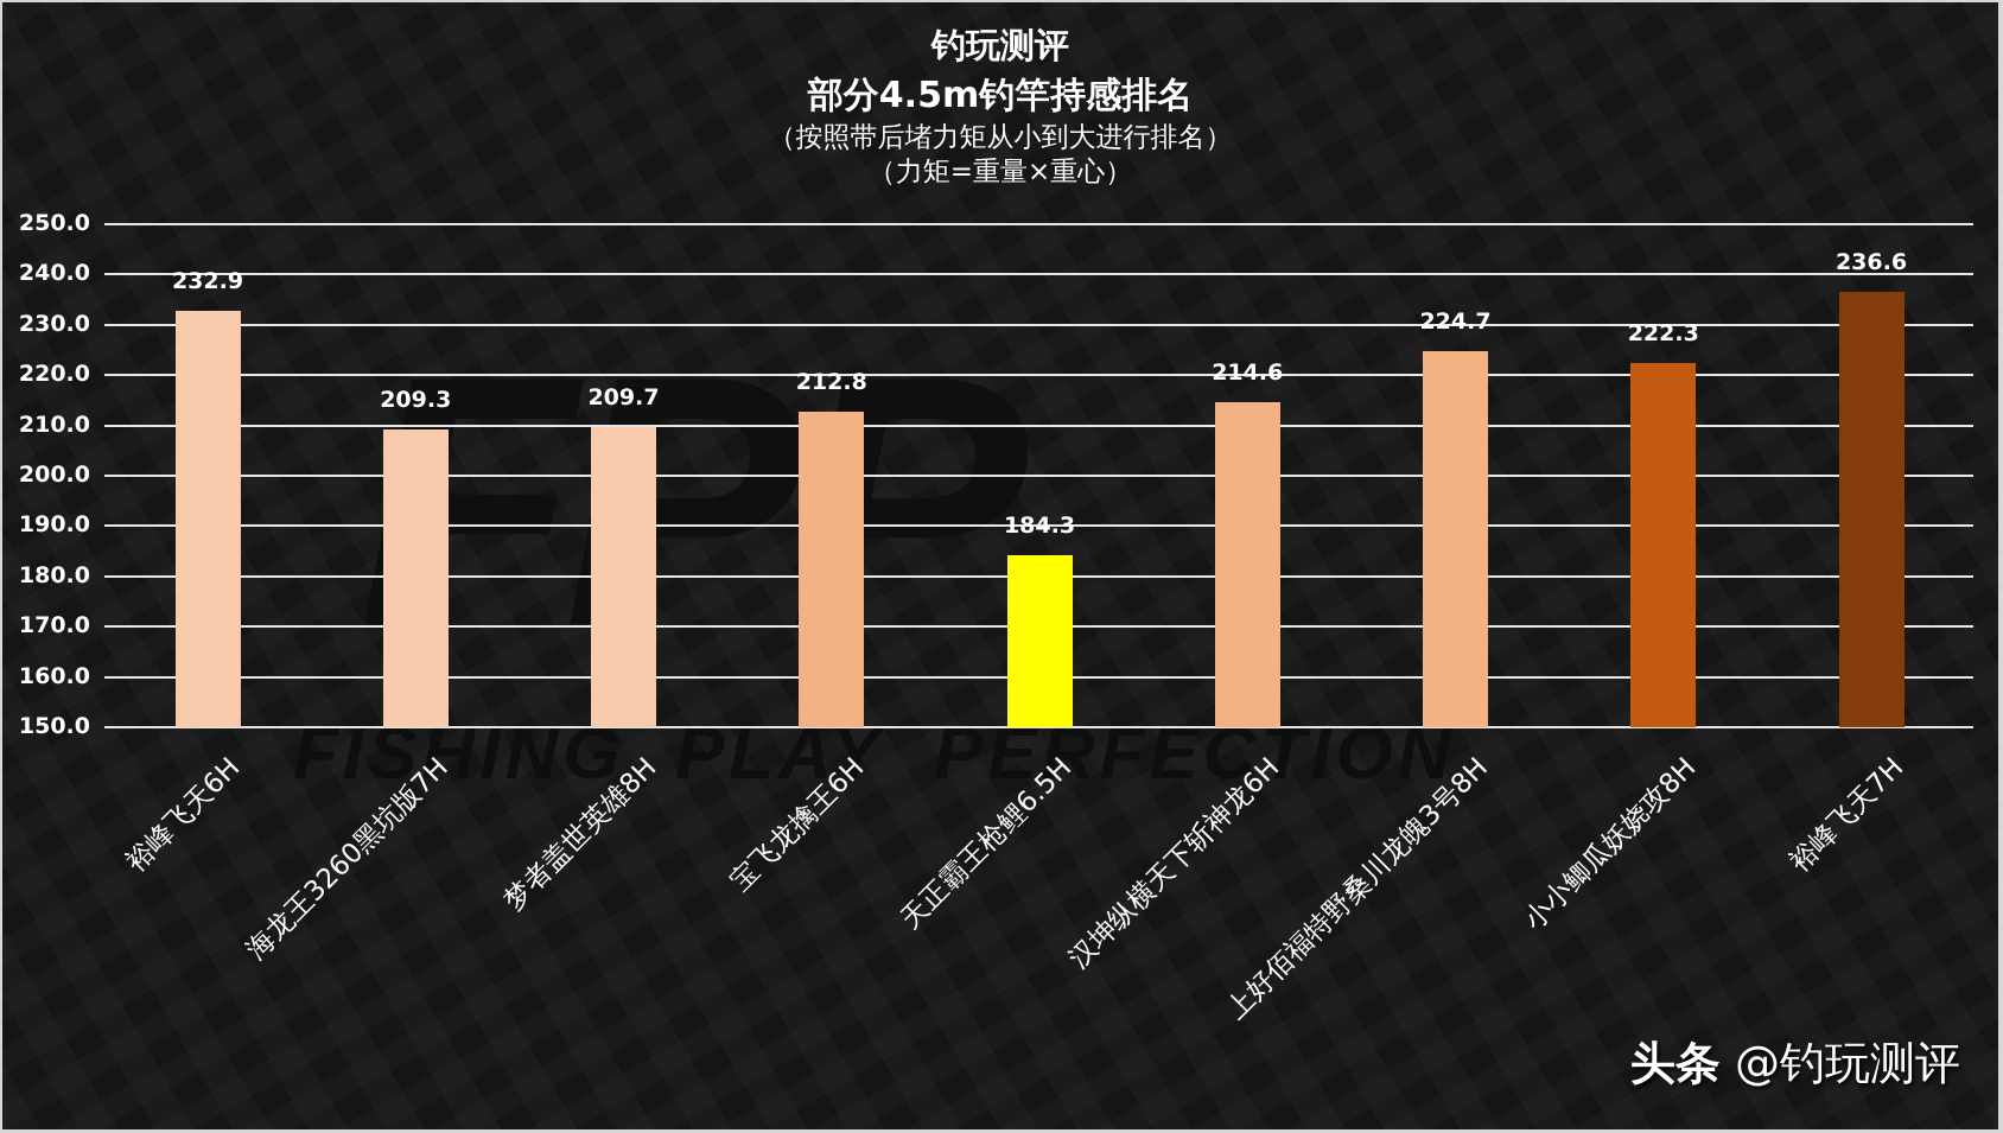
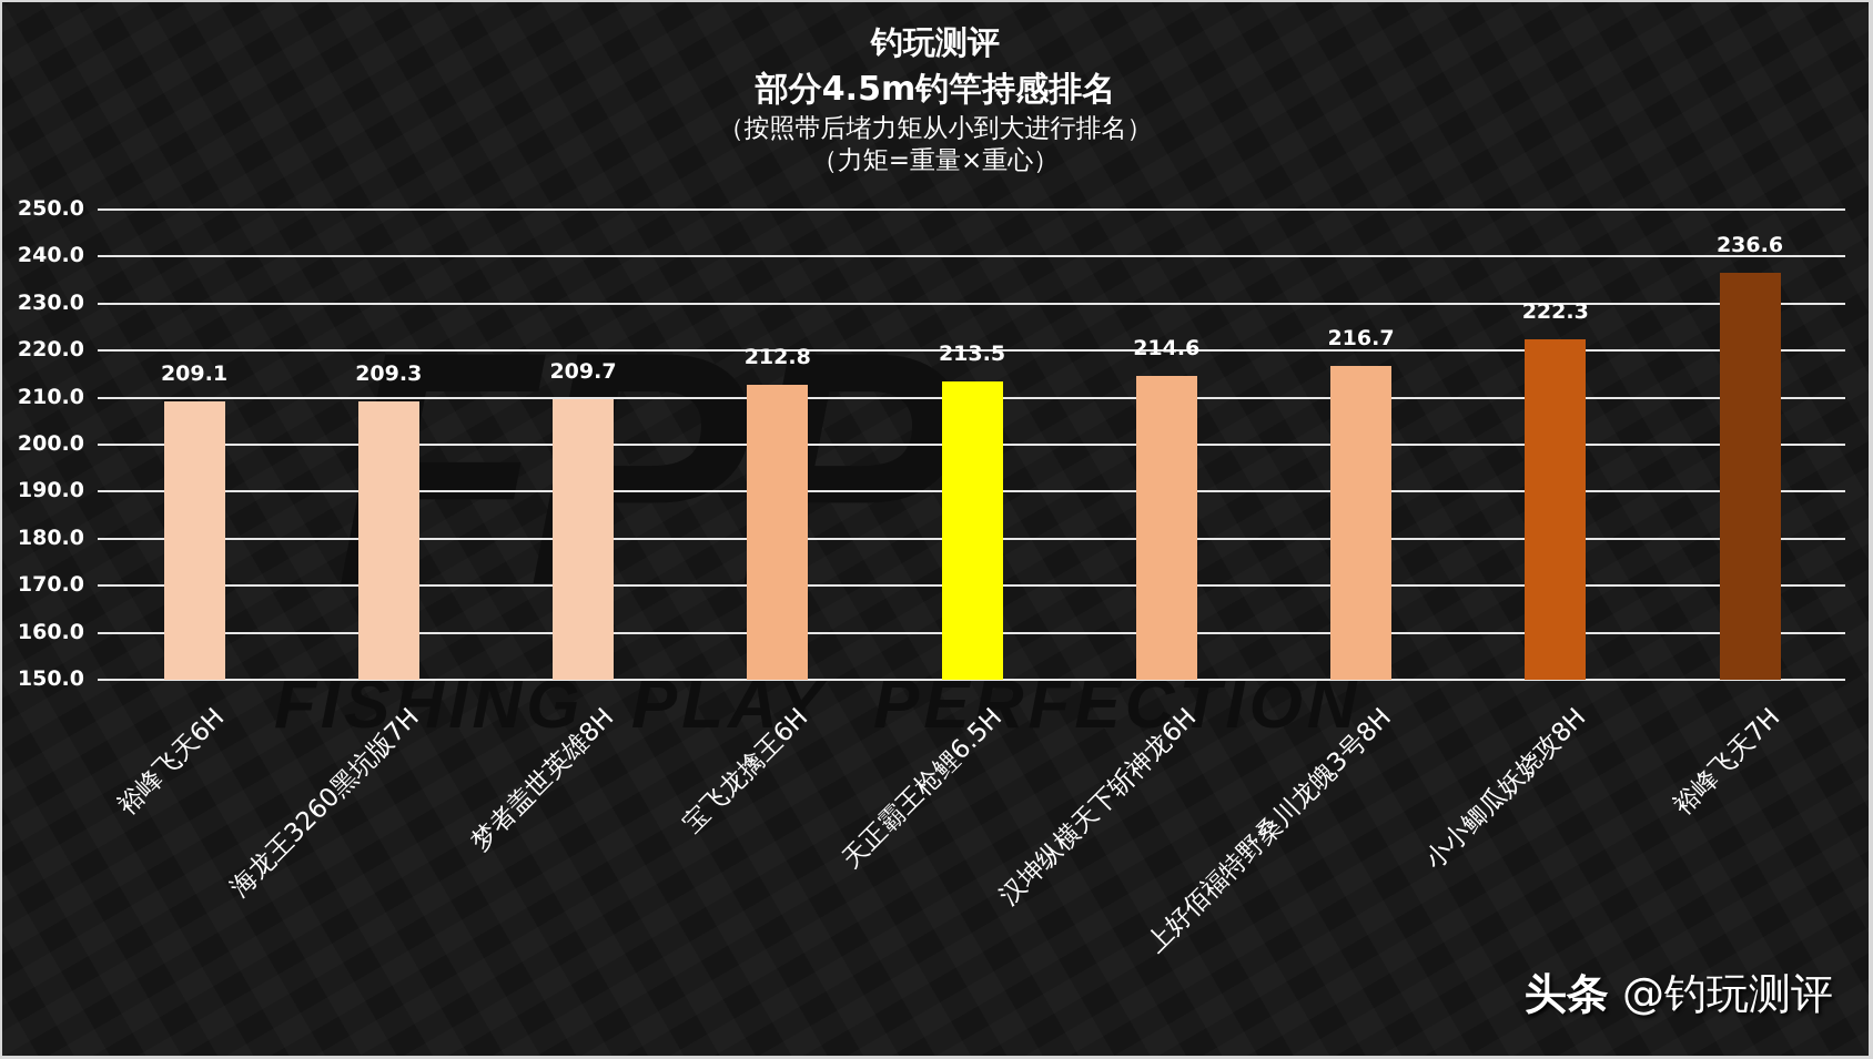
裕峰飞天6H: 232.9 -> 209.1
天正霸王枪鲤6.5H: 184.3 -> 213.5
上好佰福特野桑川龙魄3号8H: 224.7 -> 216.7
